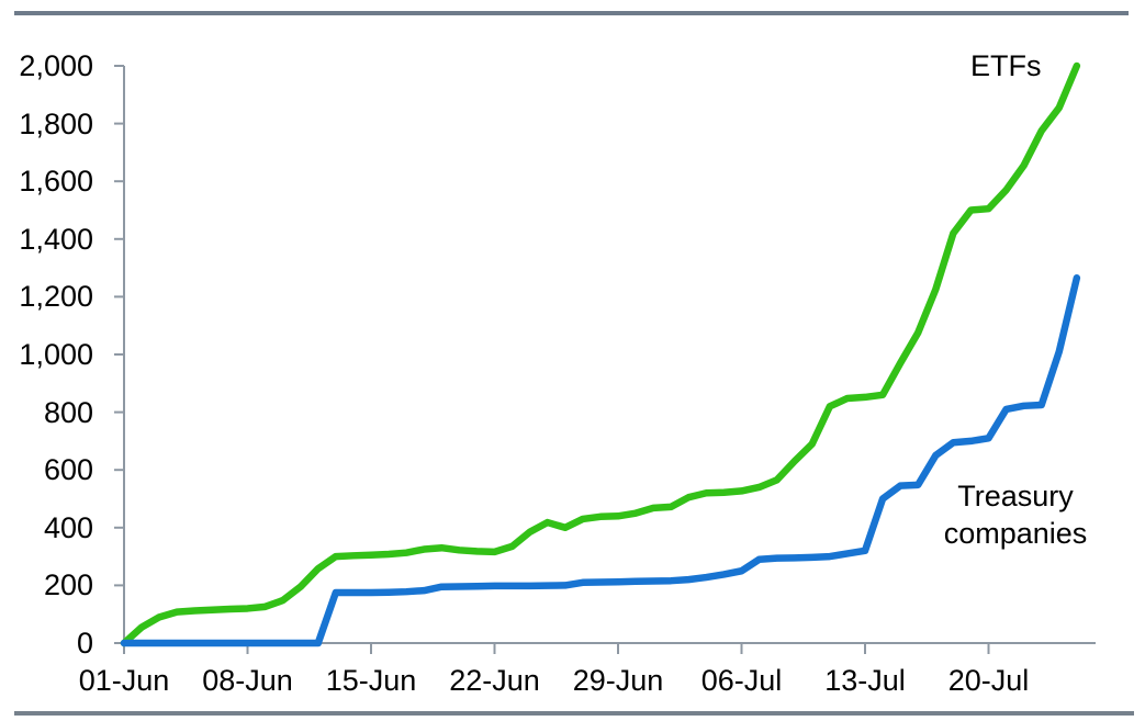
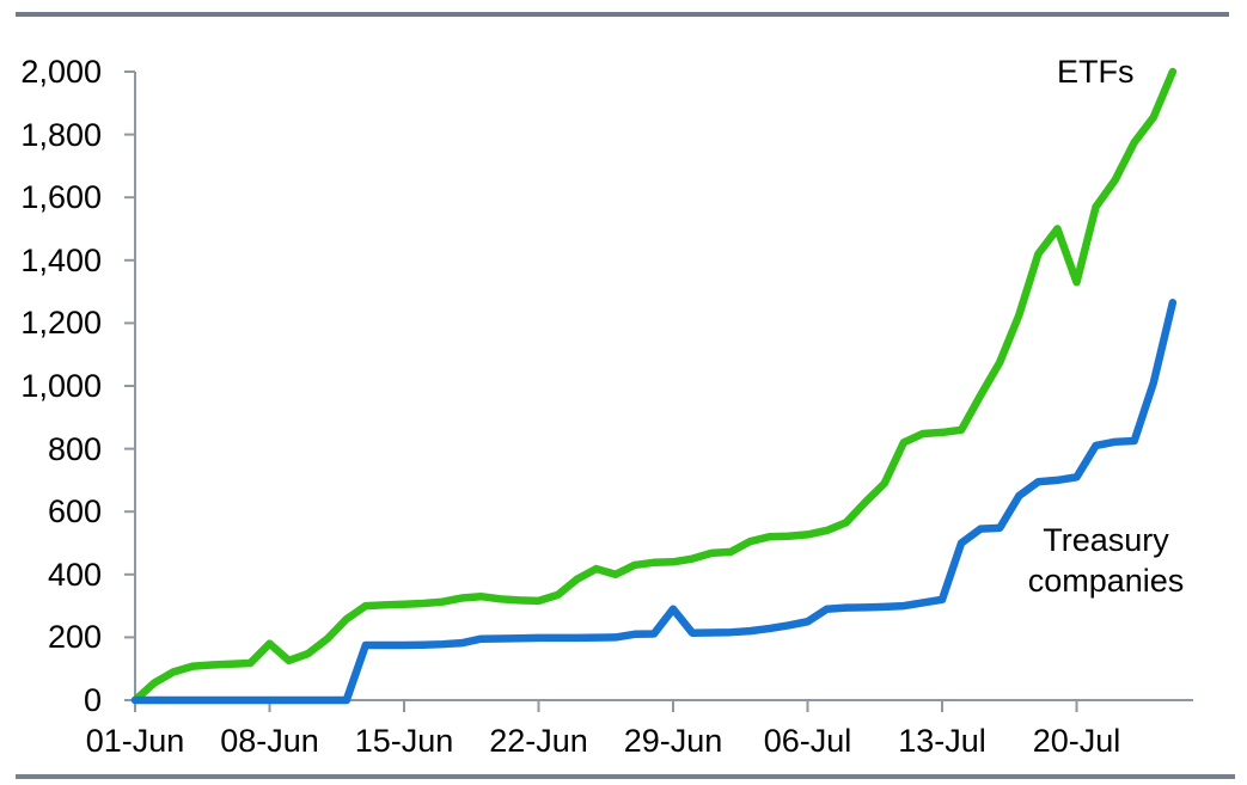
ETFs/08-Jun: 120 -> 180
Treasury companies/29-Jun: 210 -> 290
ETFs/20-Jul: 1500 -> 1330
